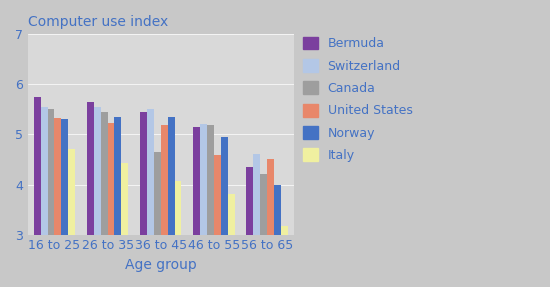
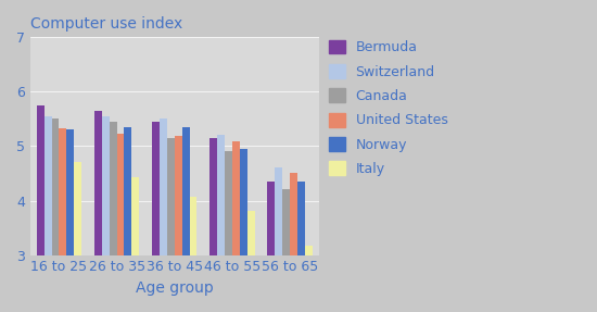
Canada/36 to 45: 4.64 -> 5.15
Canada/46 to 55: 5.18 -> 4.90
United States/46 to 55: 4.58 -> 5.08
Norway/56 to 65: 4.00 -> 4.35
